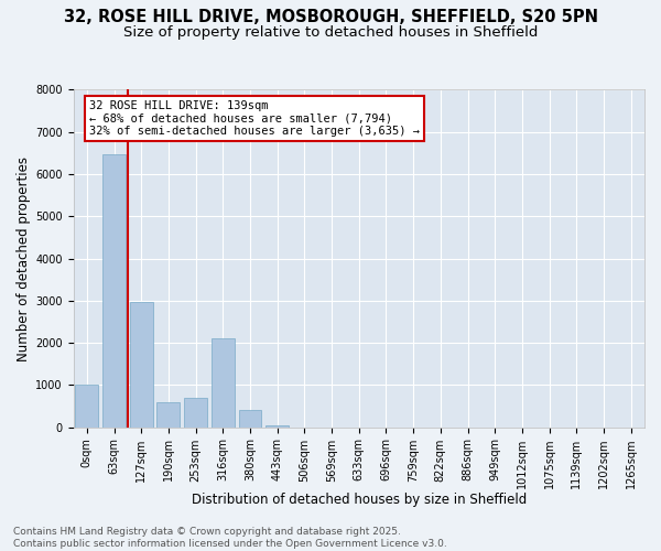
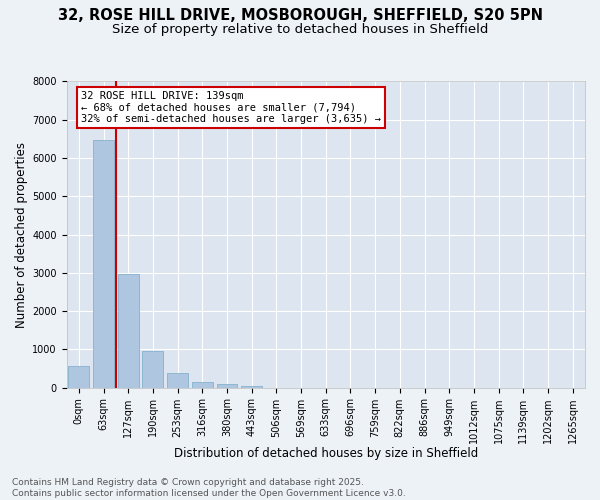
0sqm: 1000 -> 560
190sqm: 600 -> 960
253sqm: 700 -> 370
316sqm: 2100 -> 160
380sqm: 400 -> 90
